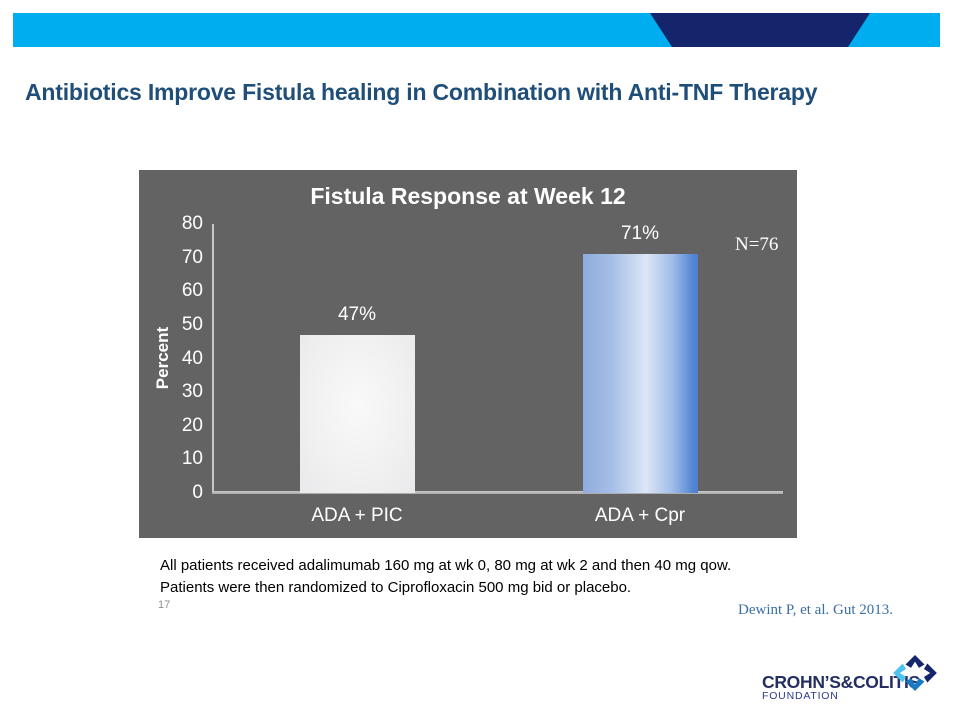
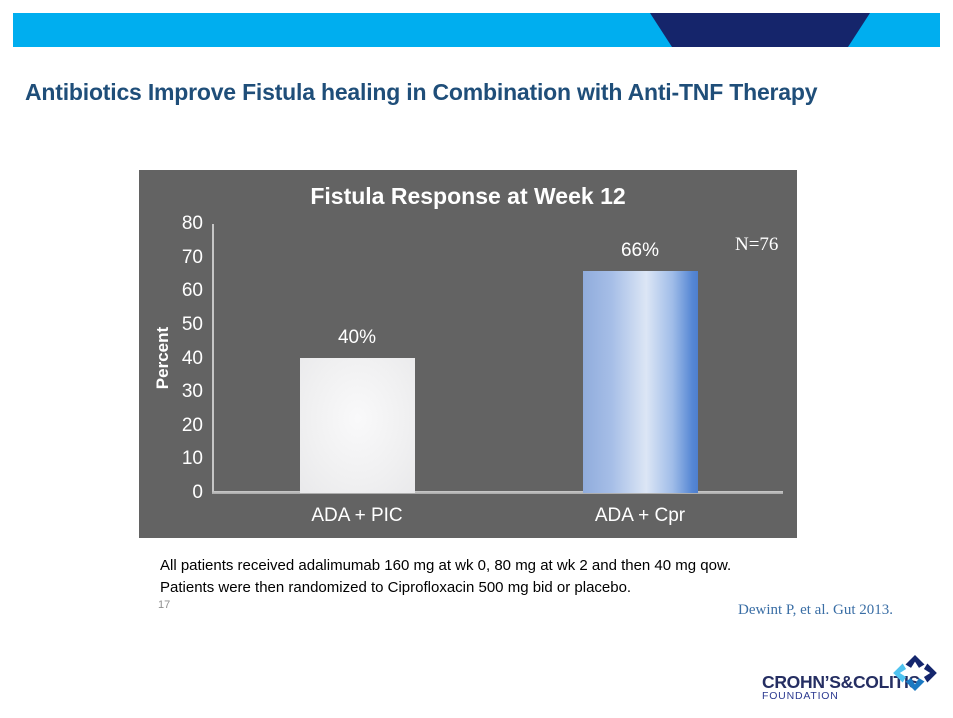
ADA + PIC: 47% -> 40%
ADA + Cpr: 71% -> 66%
